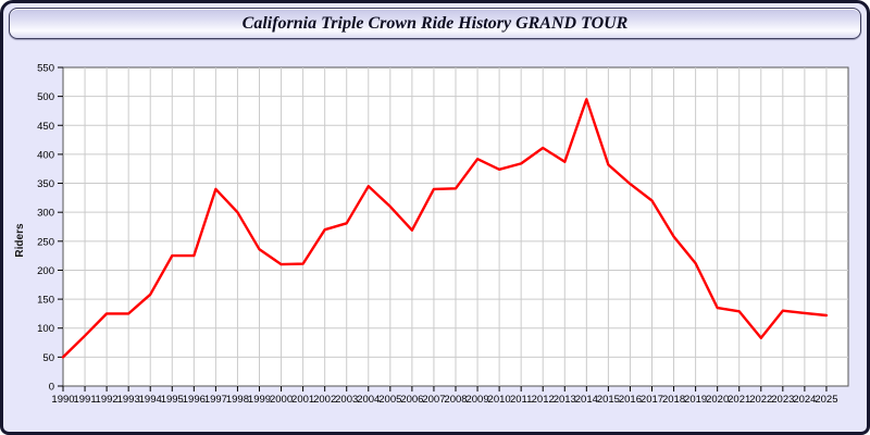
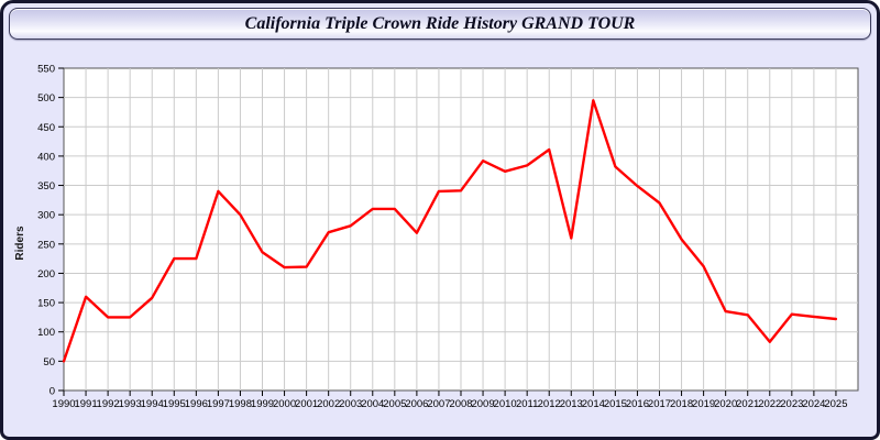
1991: 90 -> 160
2004: 340 -> 310
2013: 390 -> 260
